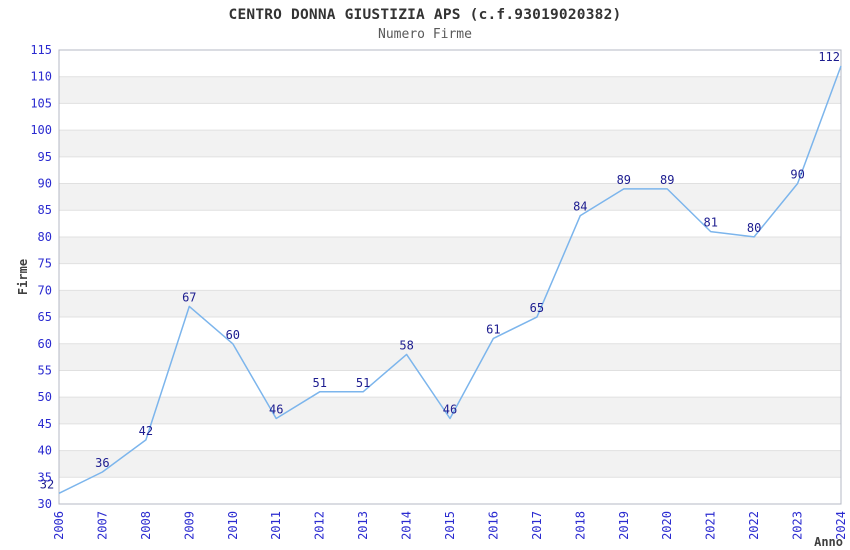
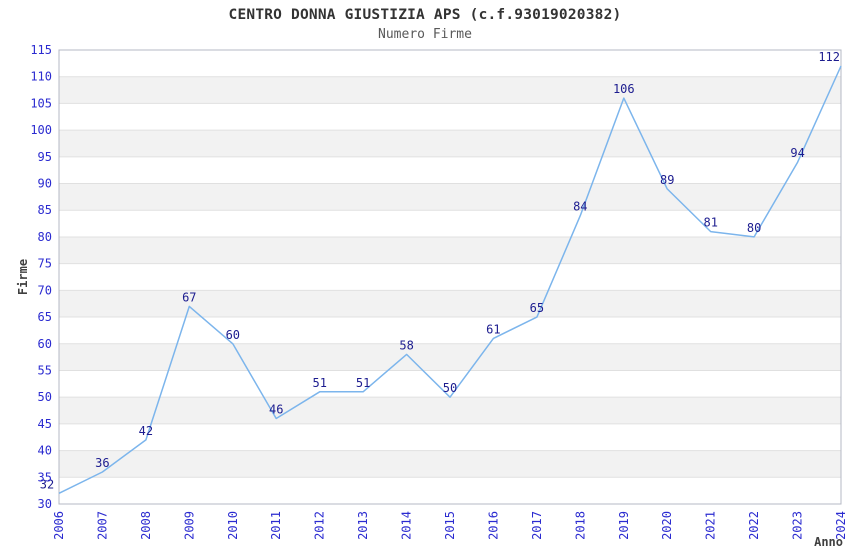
2015: 46 -> 50
2019: 89 -> 106
2023: 90 -> 94
